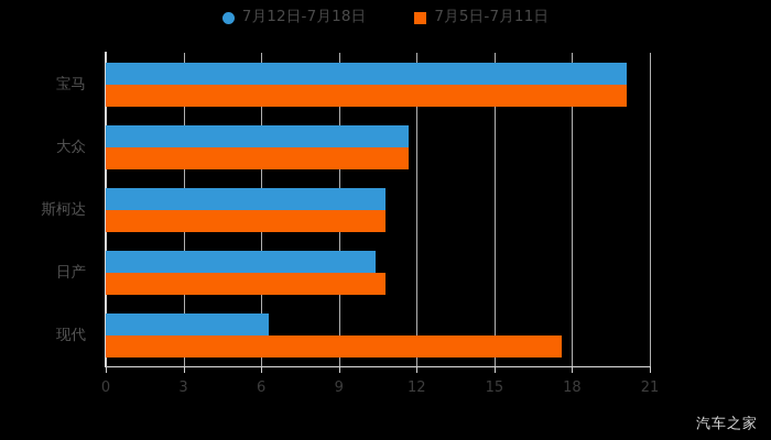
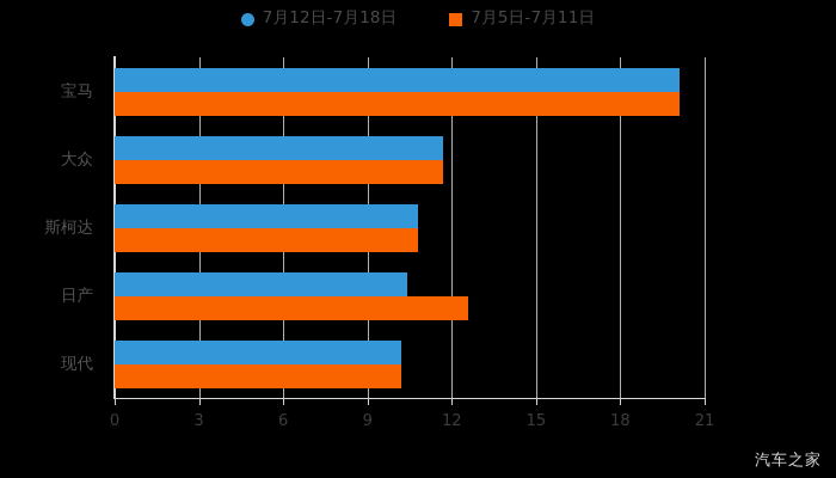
7月5日-7月11日/日产: 10.8 -> 12.6
7月12日-7月18日/现代: 6.3 -> 10.2
7月5日-7月11日/现代: 17.6 -> 10.2
